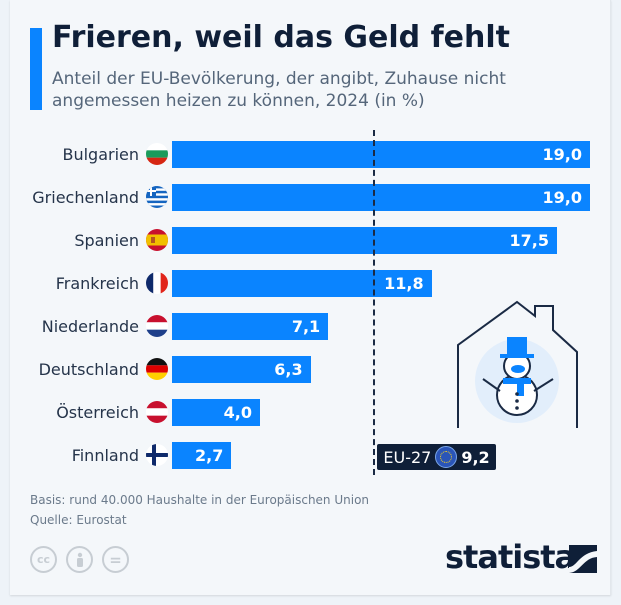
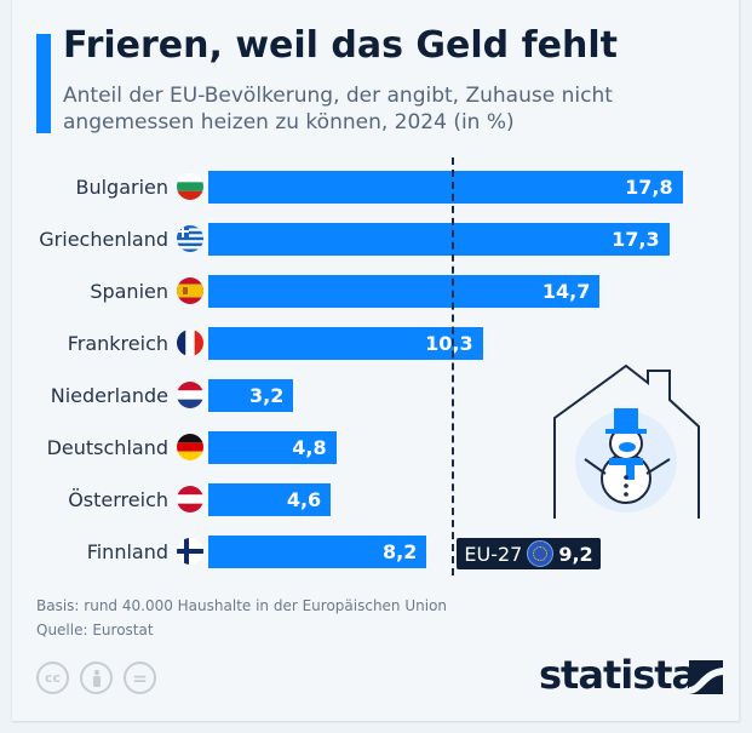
Bulgarien: 19,0 -> 17,8
Griechenland: 19,0 -> 17,3
Spanien: 17,5 -> 14,7
Frankreich: 11,8 -> 10,3
Niederlande: 7,1 -> 3,2
Deutschland: 6,3 -> 4,8
Österreich: 4,0 -> 4,6
Finnland: 2,7 -> 8,2
